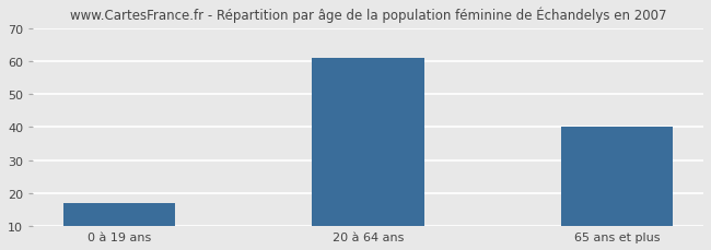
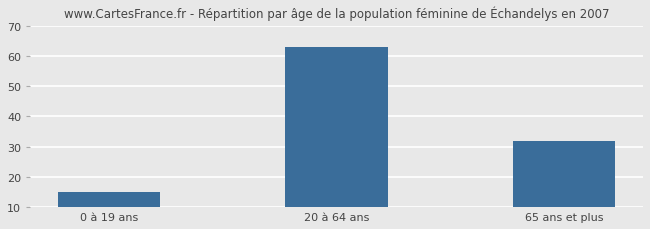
0 à 19 ans: 17 -> 15
20 à 64 ans: 61 -> 63
65 ans et plus: 40 -> 32
